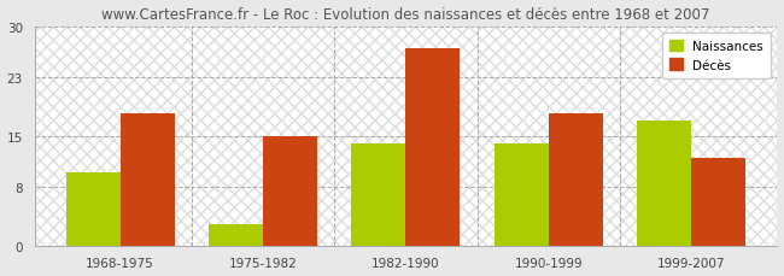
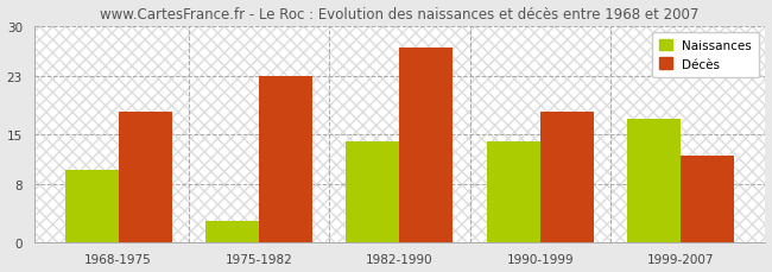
Décès/1975-1982: 15 -> 23
